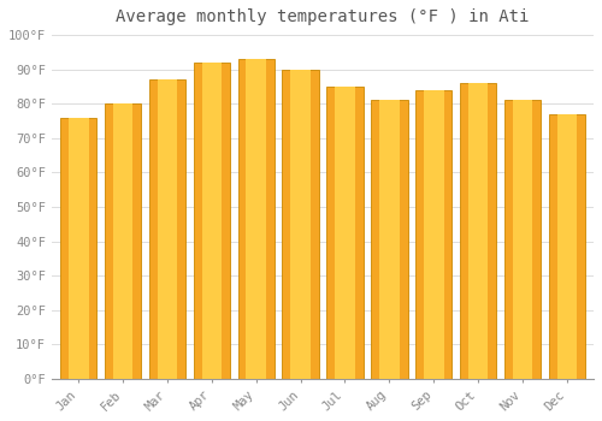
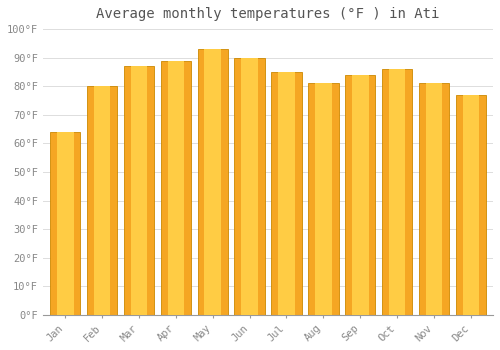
Jan: 76°F -> 64°F
Apr: 92°F -> 89°F
